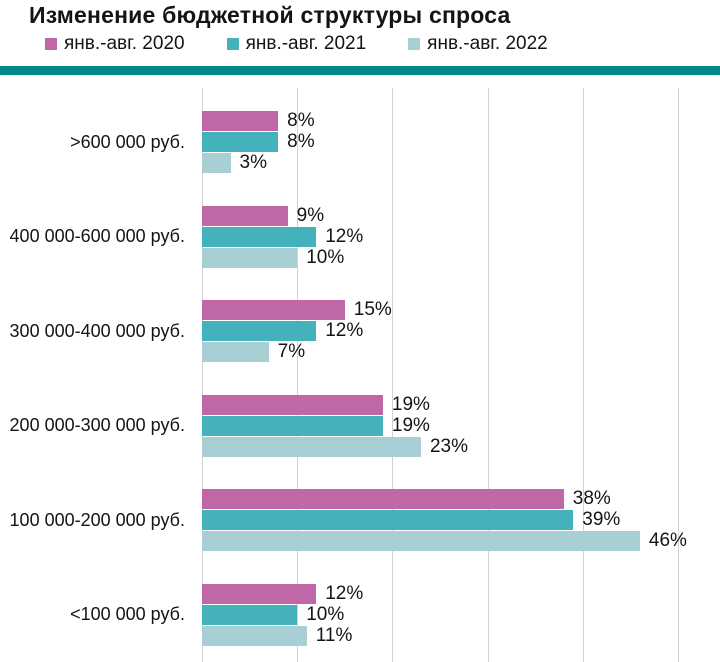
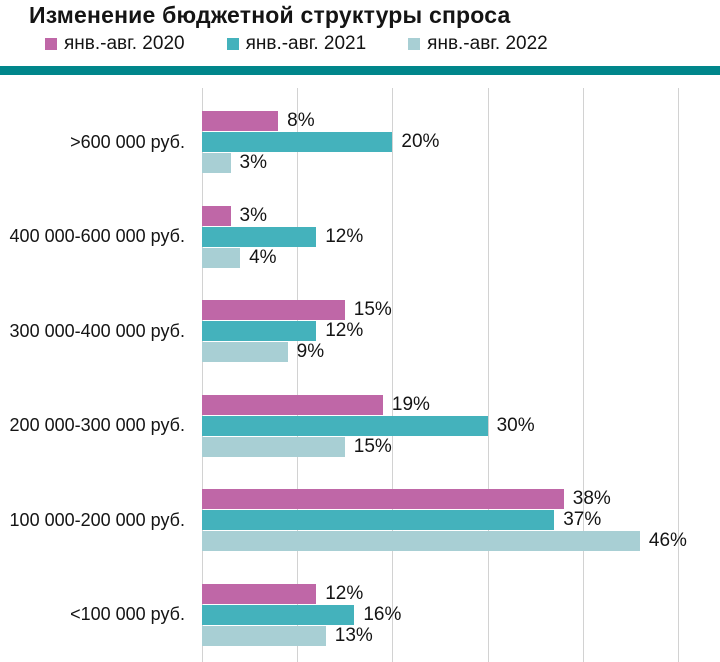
янв.-авг. 2021/>600 000 руб.: 8% -> 20%
янв.-авг. 2020/400 000-600 000 руб.: 9% -> 3%
янв.-авг. 2022/400 000-600 000 руб.: 10% -> 4%
янв.-авг. 2022/300 000-400 000 руб.: 7% -> 9%
янв.-авг. 2021/200 000-300 000 руб.: 19% -> 30%
янв.-авг. 2022/200 000-300 000 руб.: 23% -> 15%
янв.-авг. 2021/100 000-200 000 руб.: 39% -> 37%
янв.-авг. 2021/<100 000 руб.: 10% -> 16%
янв.-авг. 2022/<100 000 руб.: 11% -> 13%
